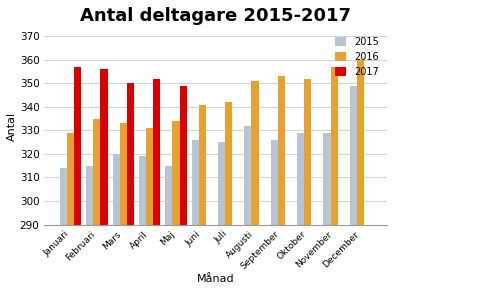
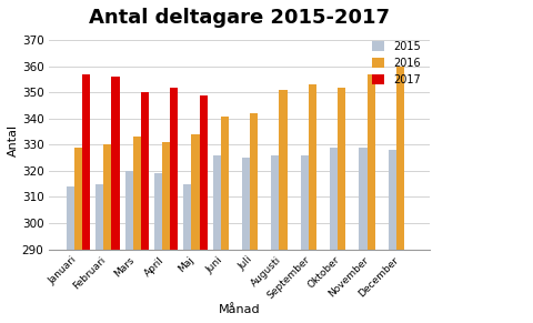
2016/Februari: 335 -> 330
2015/Augusti: 332 -> 326
2015/December: 349 -> 328
